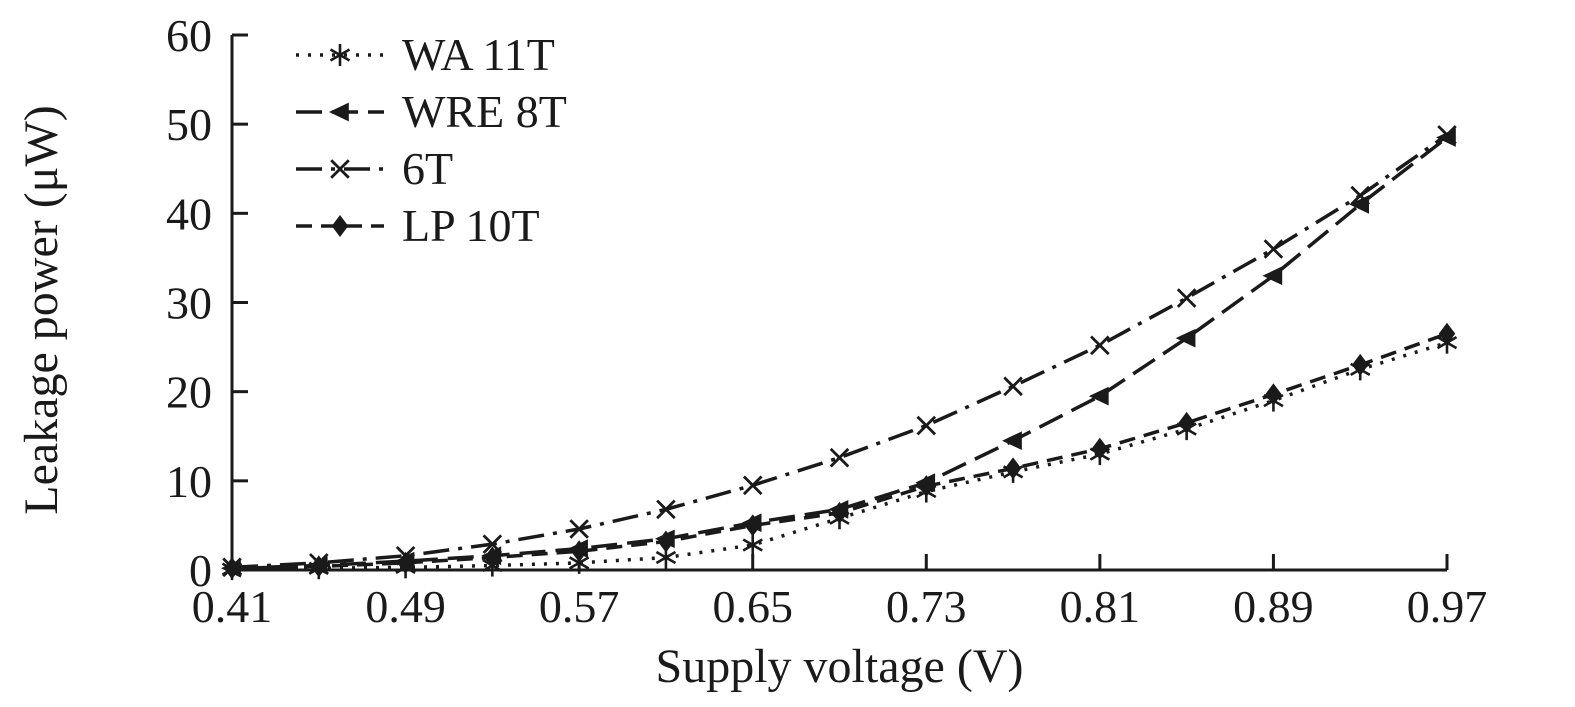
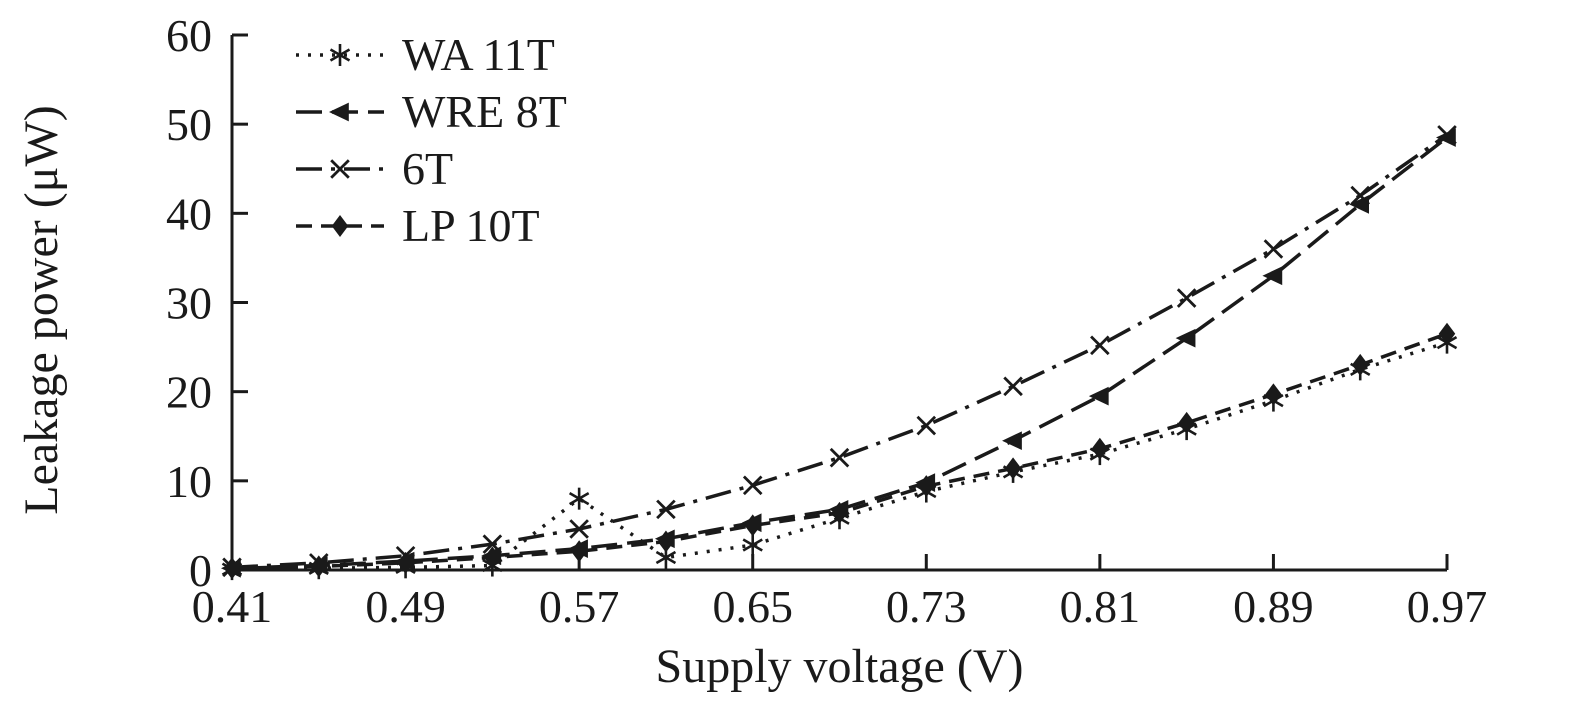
WA 11T/0.57: 1 -> 8
